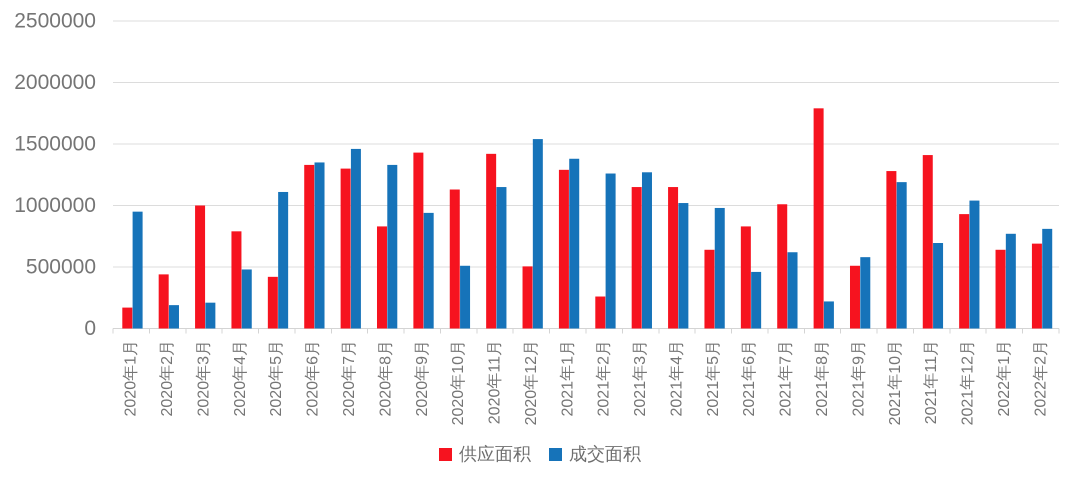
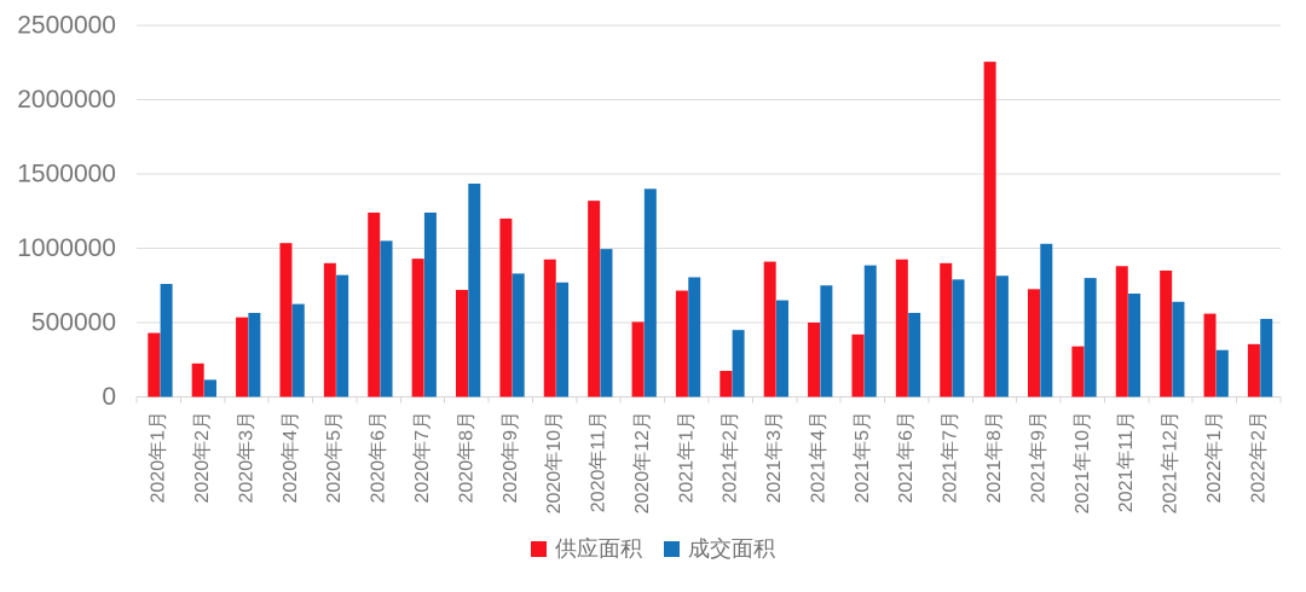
供应面积/2020年1月: 170000 -> 430000
成交面积/2020年1月: 950000 -> 760000
供应面积/2020年2月: 440000 -> 220000
成交面积/2020年2月: 190000 -> 120000
供应面积/2020年3月: 1000000 -> 540000
成交面积/2020年3月: 210000 -> 560000
供应面积/2020年4月: 790000 -> 1040000
成交面积/2020年4月: 480000 -> 620000
供应面积/2020年5月: 420000 -> 900000
成交面积/2020年5月: 1110000 -> 820000
供应面积/2020年6月: 1330000 -> 1240000
成交面积/2020年6月: 1350000 -> 1050000
供应面积/2020年7月: 1300000 -> 930000
成交面积/2020年7月: 1460000 -> 1240000
供应面积/2020年8月: 830000 -> 720000
成交面积/2020年8月: 1330000 -> 1440000
供应面积/2020年9月: 1430000 -> 1200000
成交面积/2020年9月: 940000 -> 830000
供应面积/2020年10月: 1130000 -> 920000
成交面积/2020年10月: 510000 -> 770000
供应面积/2020年11月: 1420000 -> 1320000
成交面积/2020年11月: 1150000 -> 1000000
成交面积/2020年12月: 1540000 -> 1400000
供应面积/2021年1月: 1290000 -> 720000
成交面积/2021年1月: 1380000 -> 800000
供应面积/2021年2月: 260000 -> 180000
成交面积/2021年2月: 1260000 -> 450000
供应面积/2021年3月: 1150000 -> 910000
成交面积/2021年3月: 1270000 -> 650000
供应面积/2021年4月: 1150000 -> 500000
成交面积/2021年4月: 1020000 -> 750000
供应面积/2021年5月: 640000 -> 420000
成交面积/2021年5月: 980000 -> 880000
供应面积/2021年6月: 830000 -> 920000
成交面积/2021年6月: 460000 -> 560000
供应面积/2021年7月: 1010000 -> 900000
成交面积/2021年7月: 620000 -> 790000
供应面积/2021年8月: 1790000 -> 2260000
成交面积/2021年8月: 220000 -> 820000
供应面积/2021年9月: 510000 -> 720000
成交面积/2021年9月: 580000 -> 1030000
供应面积/2021年10月: 1280000 -> 340000
成交面积/2021年10月: 1190000 -> 800000
供应面积/2021年11月: 1410000 -> 880000
供应面积/2021年12月: 930000 -> 850000
成交面积/2021年12月: 1040000 -> 640000
供应面积/2022年1月: 640000 -> 560000
成交面积/2022年1月: 770000 -> 320000
供应面积/2022年2月: 690000 -> 360000
成交面积/2022年2月: 810000 -> 520000
